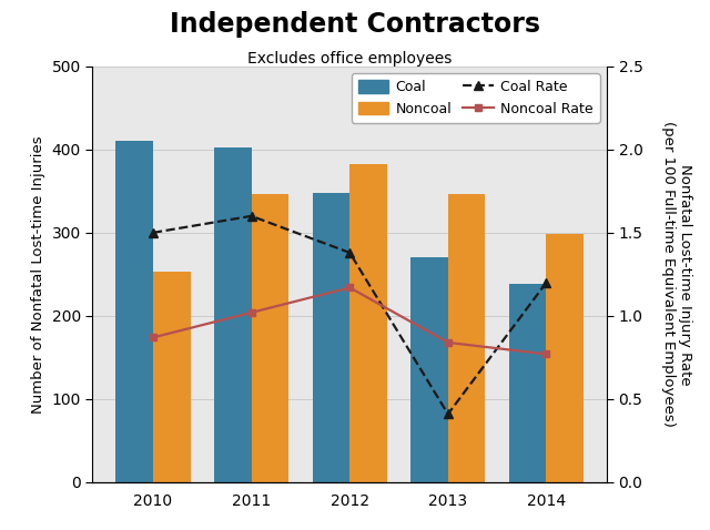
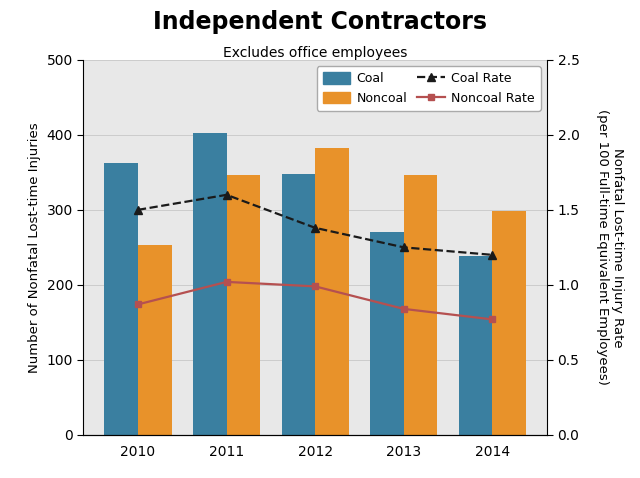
Coal/2010: 410 -> 362
Noncoal Rate/2012: 1.17 -> 0.99
Coal Rate/2013: 0.41 -> 1.25
